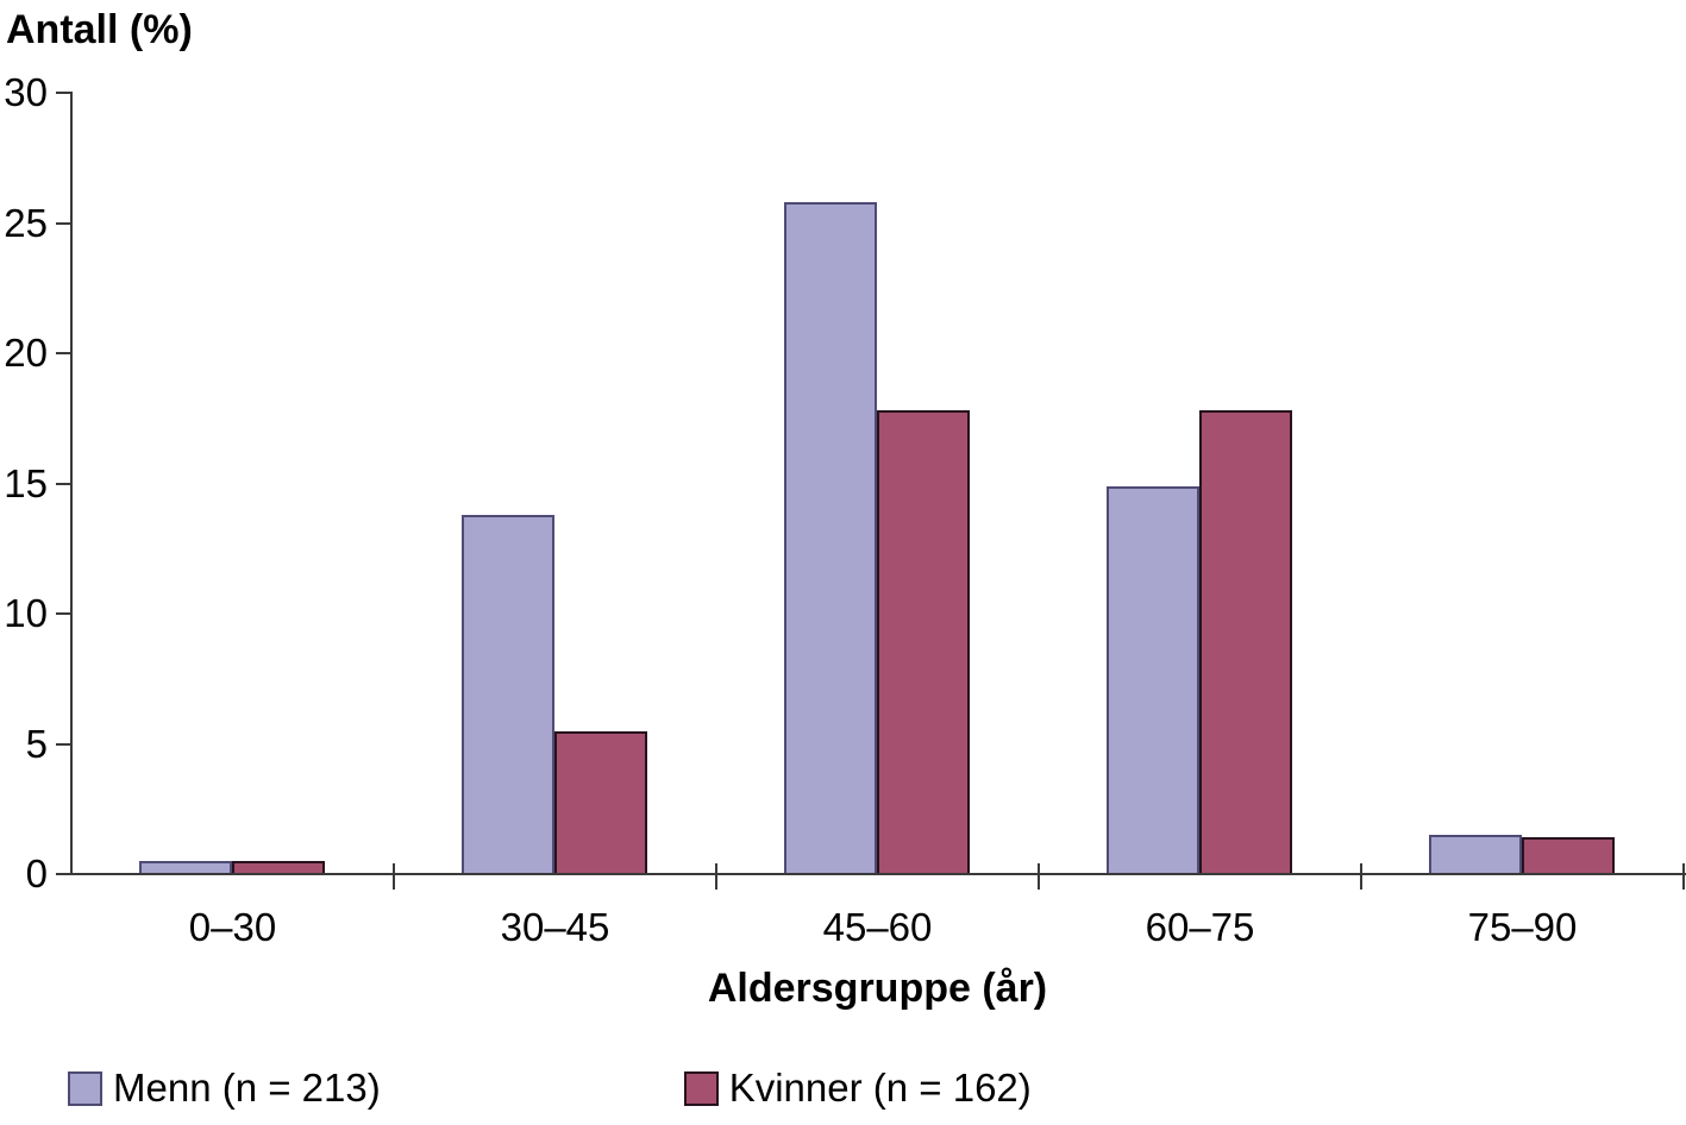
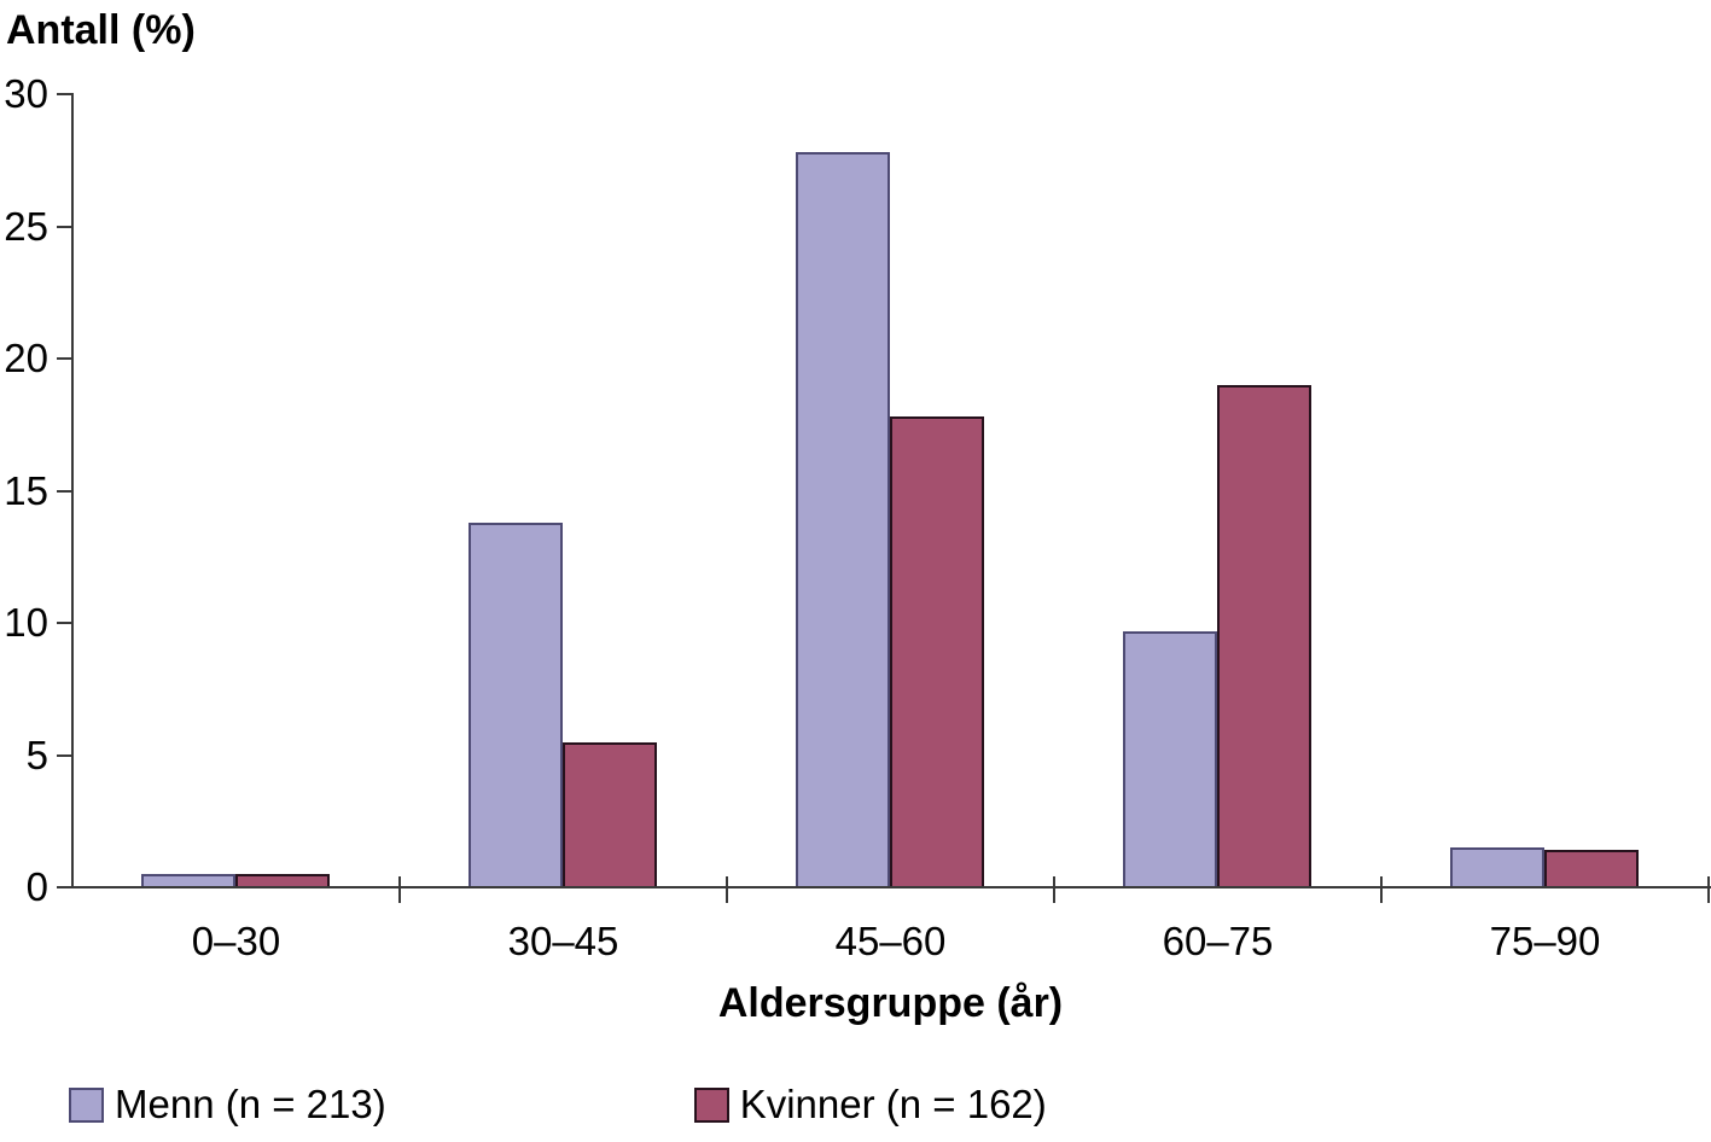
Menn (n = 213)/45–60: 25.8 -> 27.8
Menn (n = 213)/60–75: 14.9 -> 9.7
Kvinner (n = 162)/60–75: 17.8 -> 19.0
